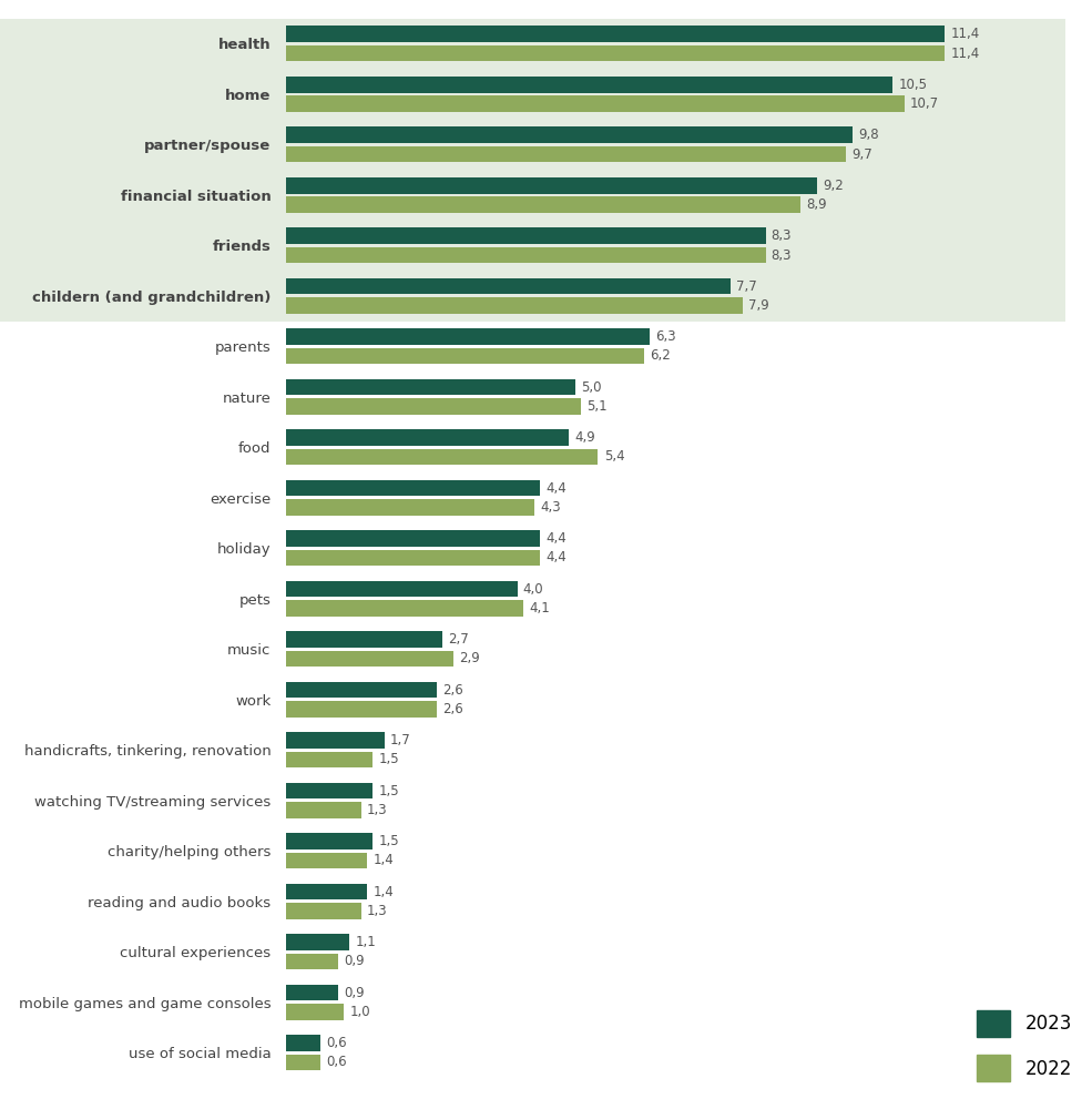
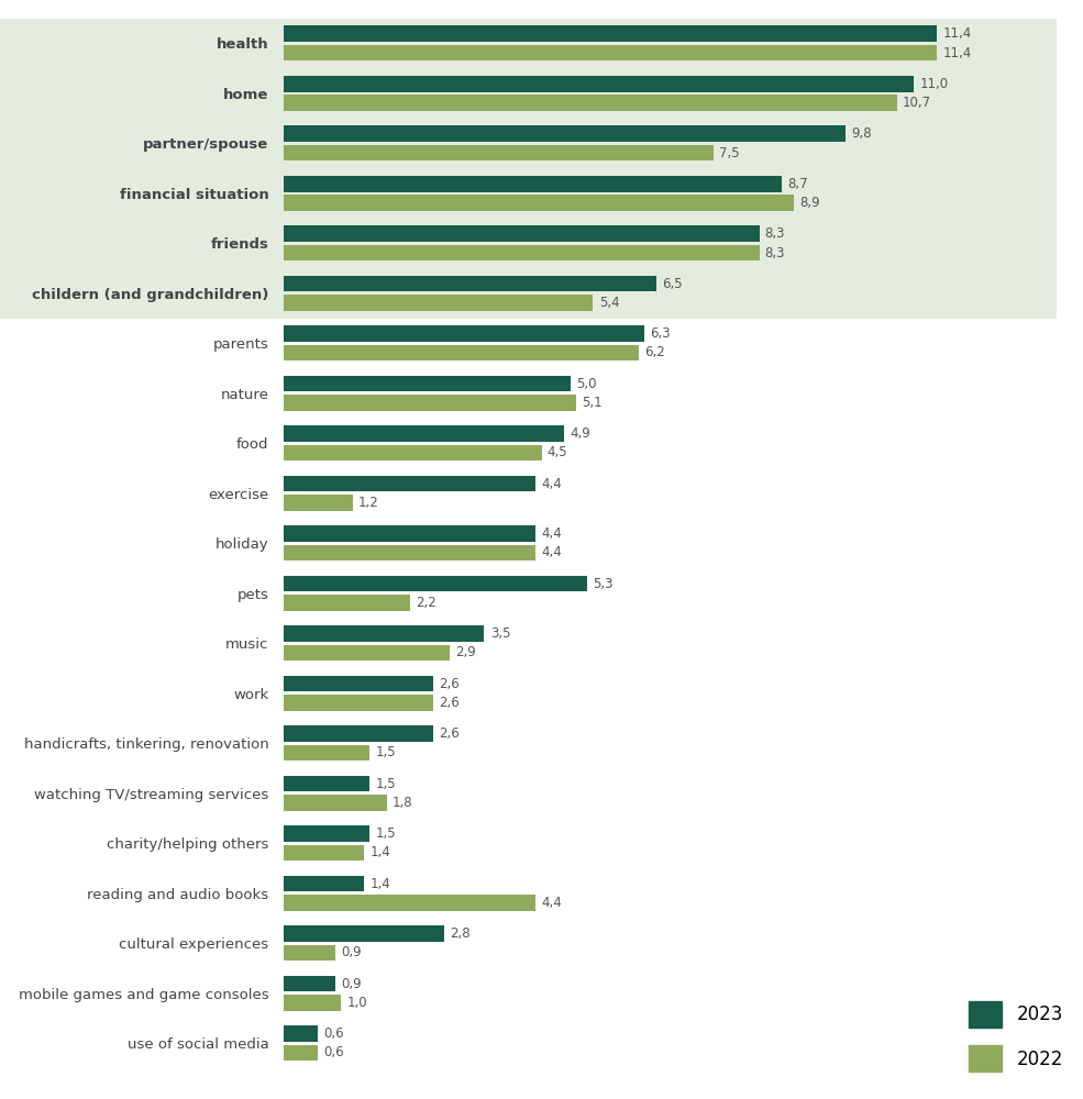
2023/home: 10,5 -> 11,0
2022/partner/spouse: 9,7 -> 7,5
2023/financial situation: 9,2 -> 8,7
2023/childern (and grandchildren): 7,7 -> 6,5
2022/childern (and grandchildren): 7,9 -> 5,4
2022/food: 5,4 -> 4,5
2022/exercise: 4,3 -> 1,2
2023/pets: 4,0 -> 5,3
2022/pets: 4,1 -> 2,2
2023/music: 2,7 -> 3,5
2023/handicrafts, tinkering, renovation: 1,7 -> 2,6
2022/watching TV/streaming services: 1,3 -> 1,8
2022/reading and audio books: 1,3 -> 4,4
2023/cultural experiences: 1,1 -> 2,8
